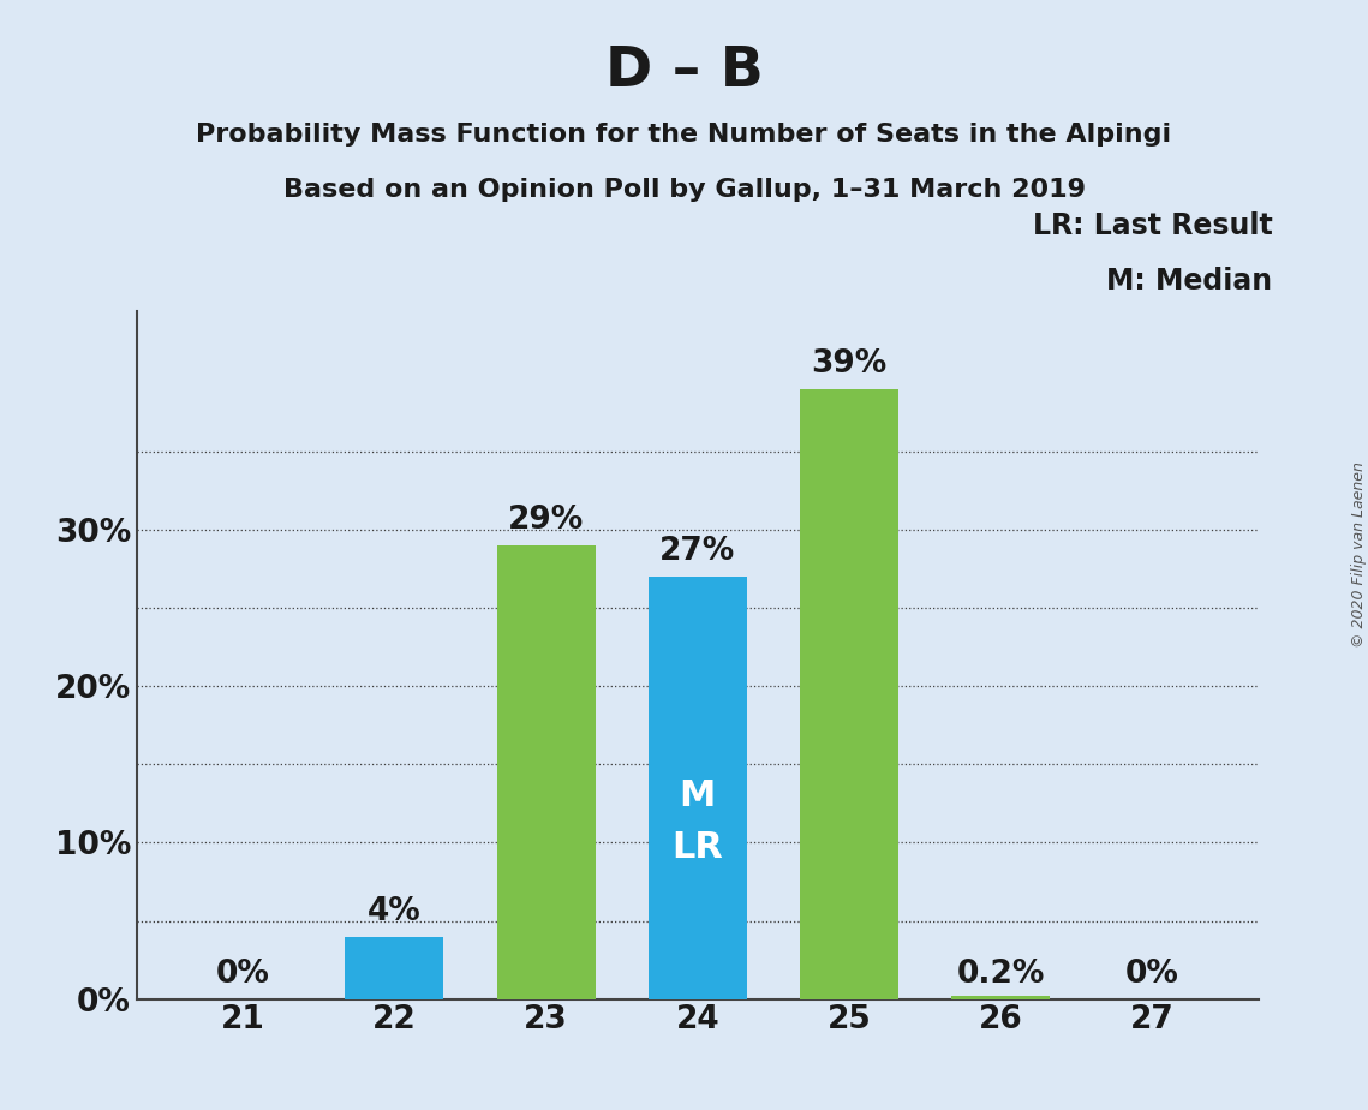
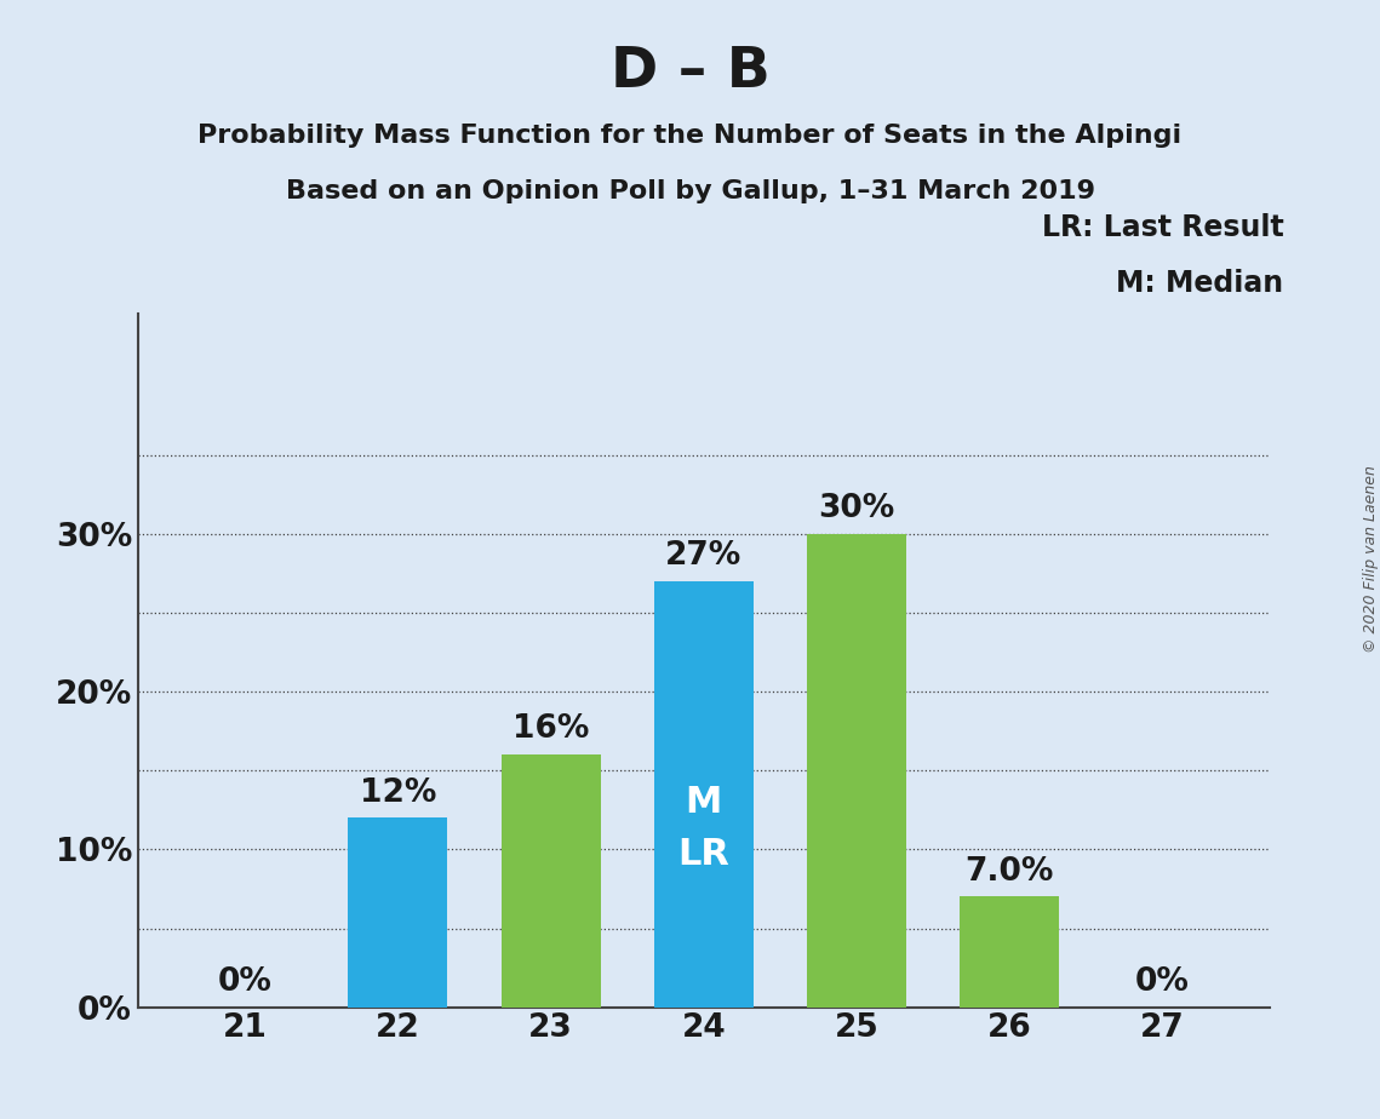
22: 4% -> 12%
23: 29% -> 16%
25: 39% -> 30%
26: 0.2% -> 7.0%
